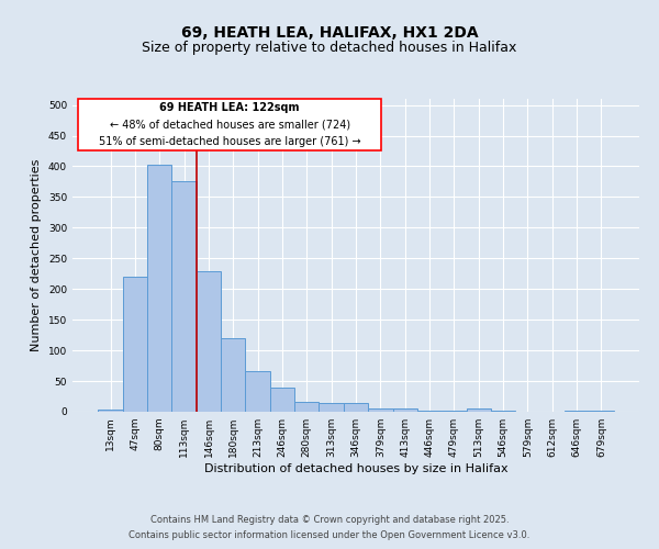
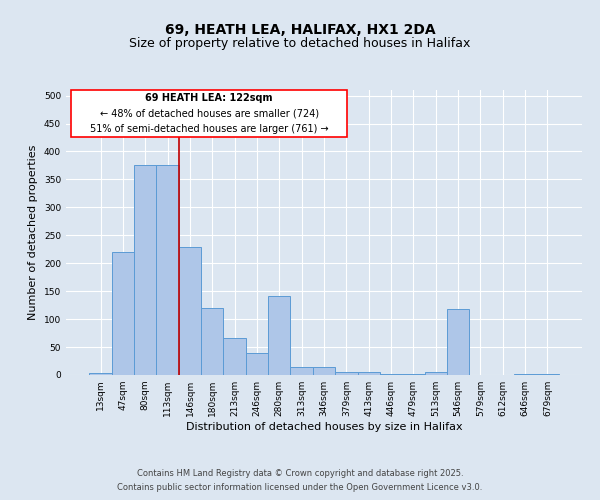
80sqm: 402 -> 376
280sqm: 17 -> 142
546sqm: 1 -> 118
